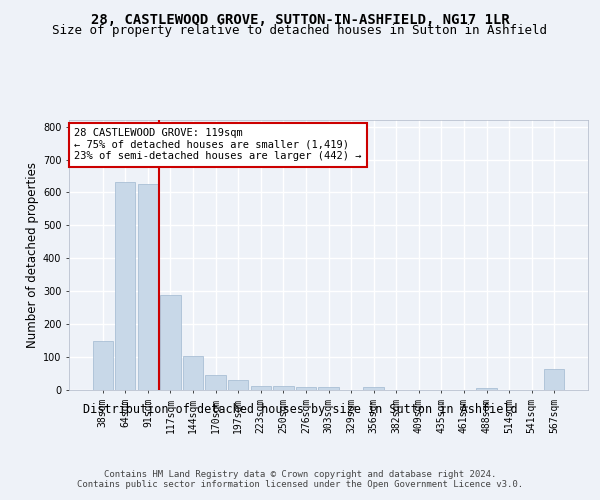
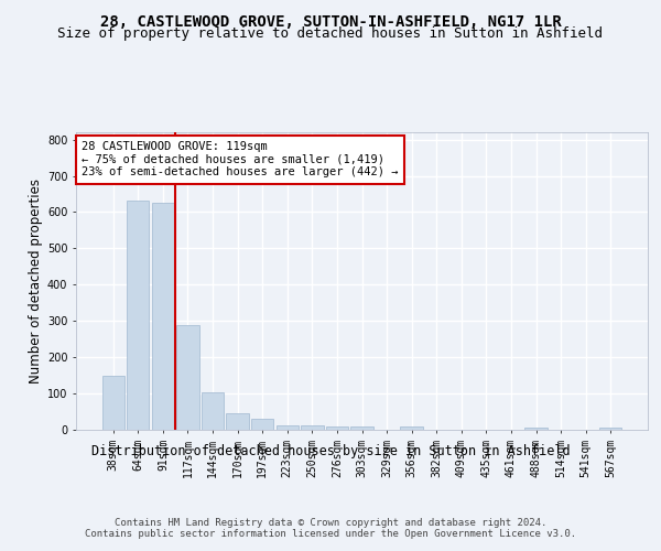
567sqm: 65 -> 7
